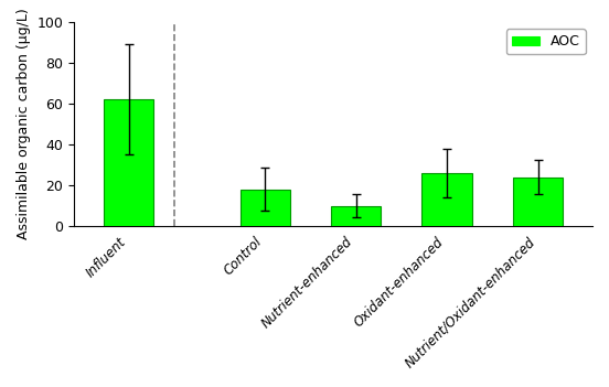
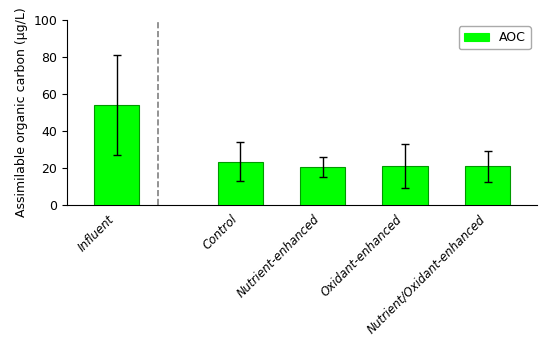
Influent: 62 -> 54
Control: 18 -> 24
Nutrient-enhanced: 10 -> 20
Oxidant-enhanced: 26 -> 21
Nutrient/Oxidant-enhanced: 24 -> 21
